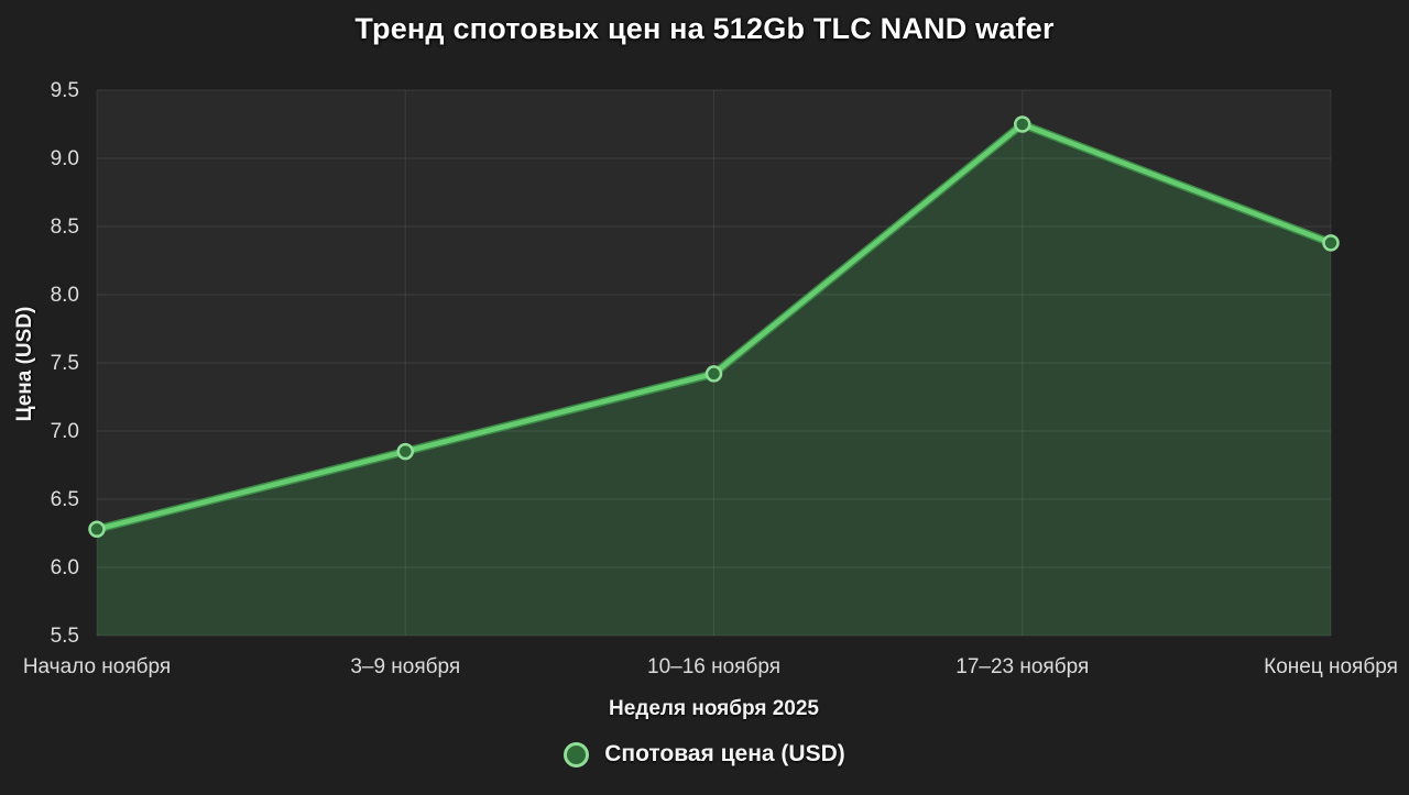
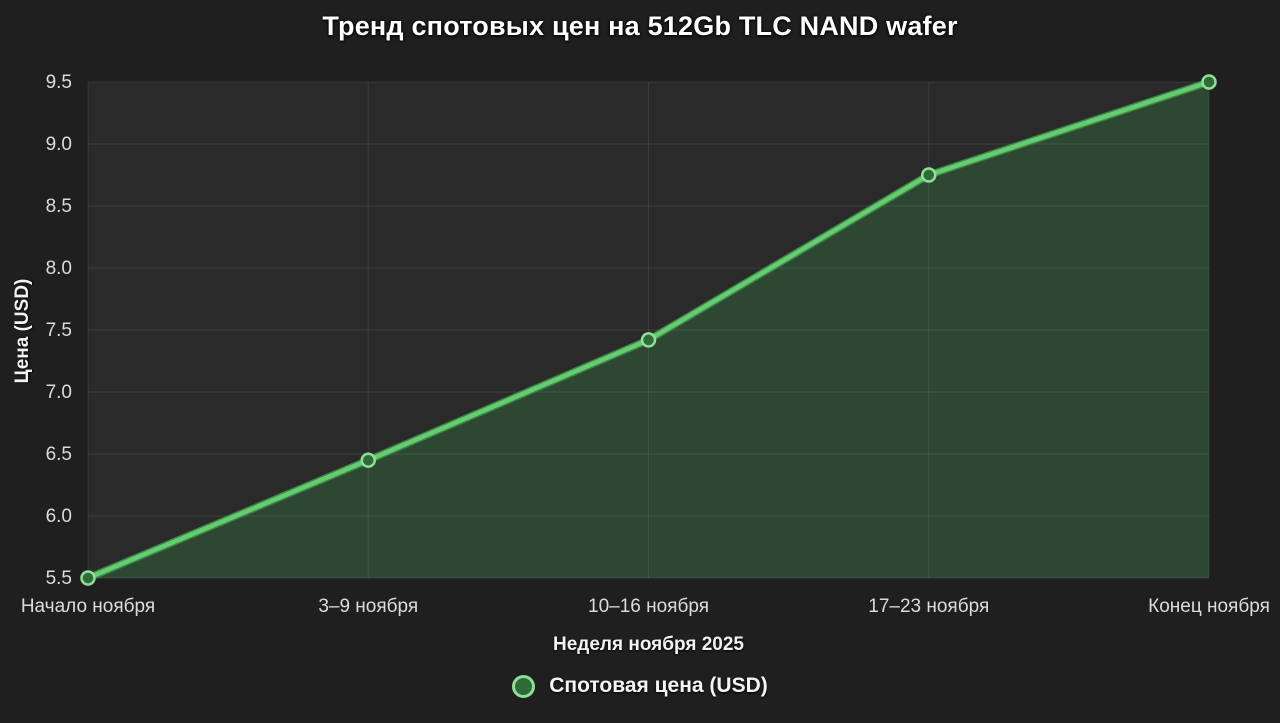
Начало ноября: 6.28 -> 5.50
3–9 ноября: 6.85 -> 6.45
17–23 ноября: 9.25 -> 8.75
Конец ноября: 8.38 -> 9.50
